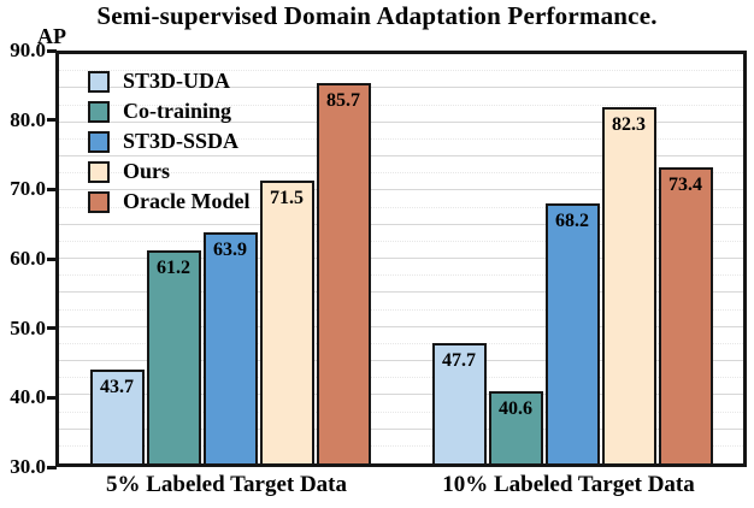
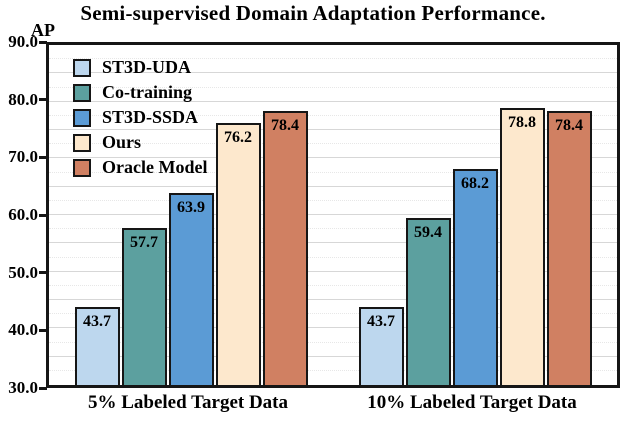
Co-training/5% Labeled Target Data: 61.2 -> 57.7
Ours/5% Labeled Target Data: 71.5 -> 76.2
Oracle Model/5% Labeled Target Data: 85.7 -> 78.4
ST3D-UDA/10% Labeled Target Data: 47.7 -> 43.7
Co-training/10% Labeled Target Data: 40.6 -> 59.4
Ours/10% Labeled Target Data: 82.3 -> 78.8
Oracle Model/10% Labeled Target Data: 73.4 -> 78.4
